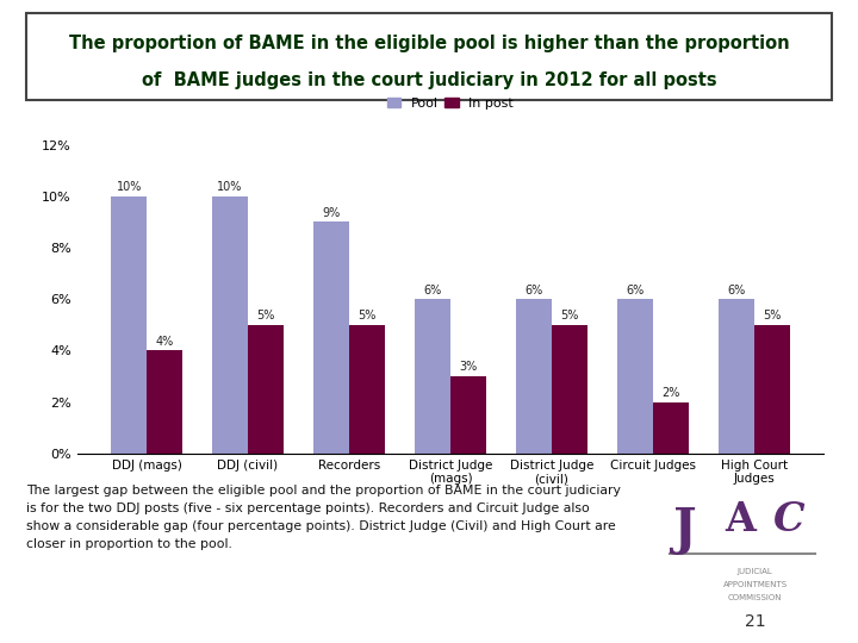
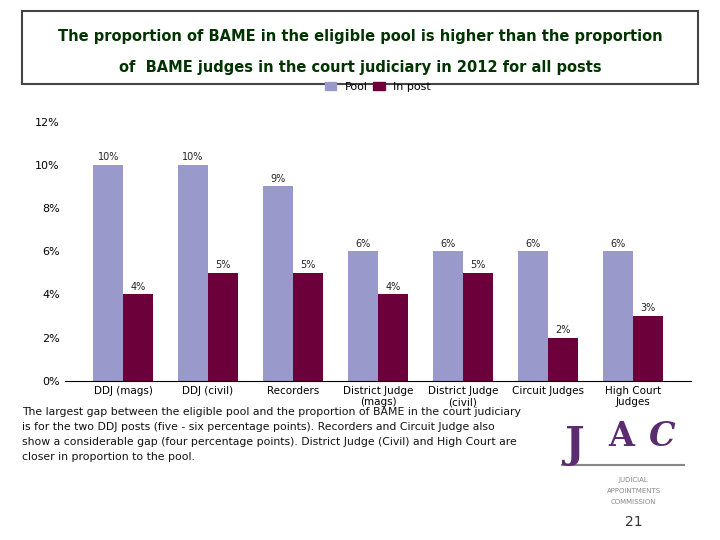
In post/District Judge (mags): 3% -> 4%
In post/High Court Judges: 5% -> 3%
